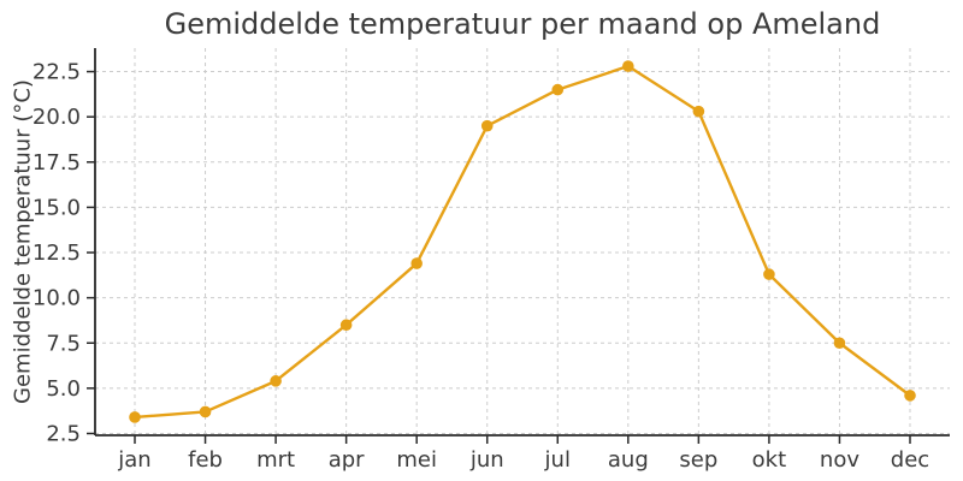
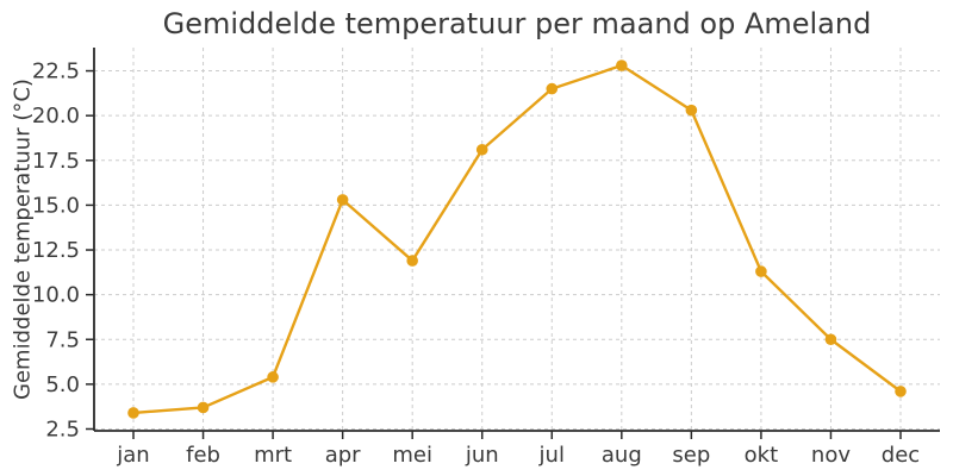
apr: 8.5 -> 15.3
jun: 19.5 -> 18.1
